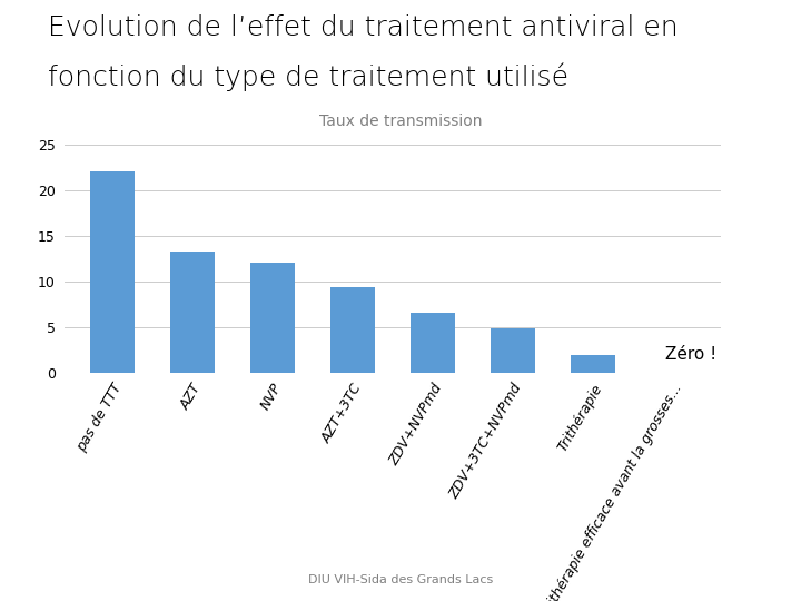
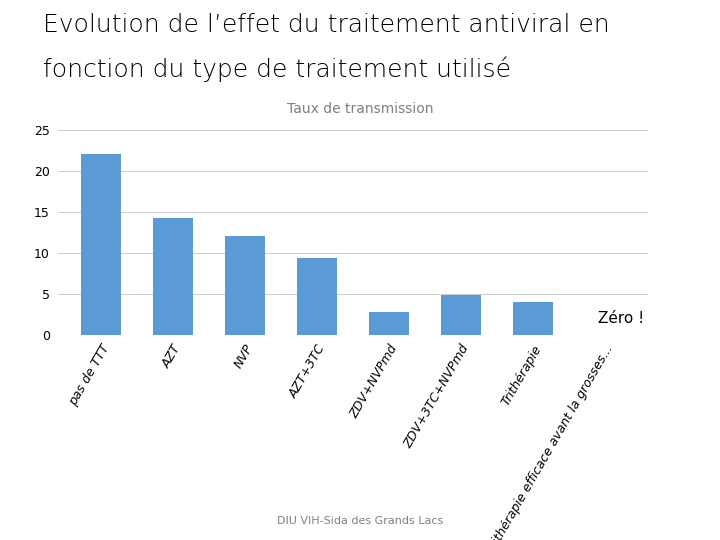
AZT: 13.2 -> 14.2
ZDV+NVPmd: 6.5 -> 2.8
Trithérapie: 1.9 -> 4.0
